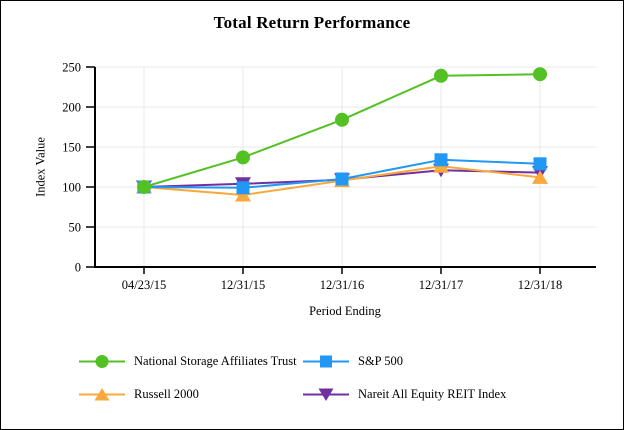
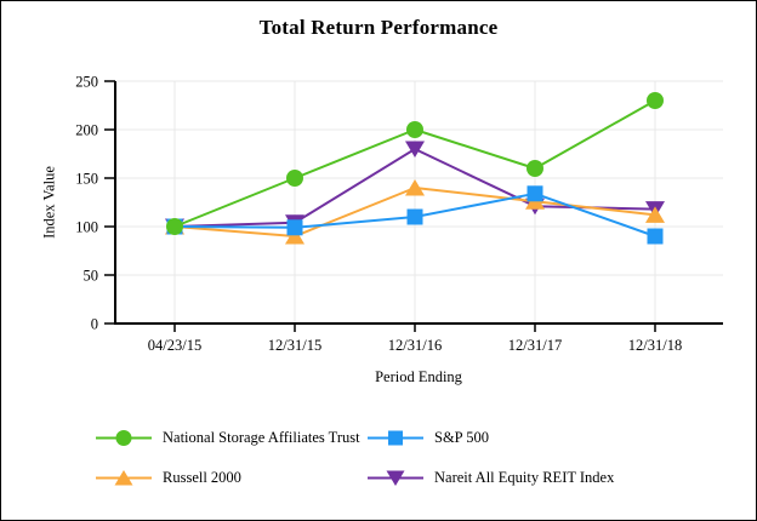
National Storage Affiliates Trust/12/31/15: 140 -> 150
National Storage Affiliates Trust/12/31/16: 180 -> 200
Russell 2000/12/31/16: 110 -> 140
Nareit All Equity REIT Index/12/31/16: 110 -> 180
National Storage Affiliates Trust/12/31/17: 240 -> 160
National Storage Affiliates Trust/12/31/18: 240 -> 230
S&P 500/12/31/18: 130 -> 90
